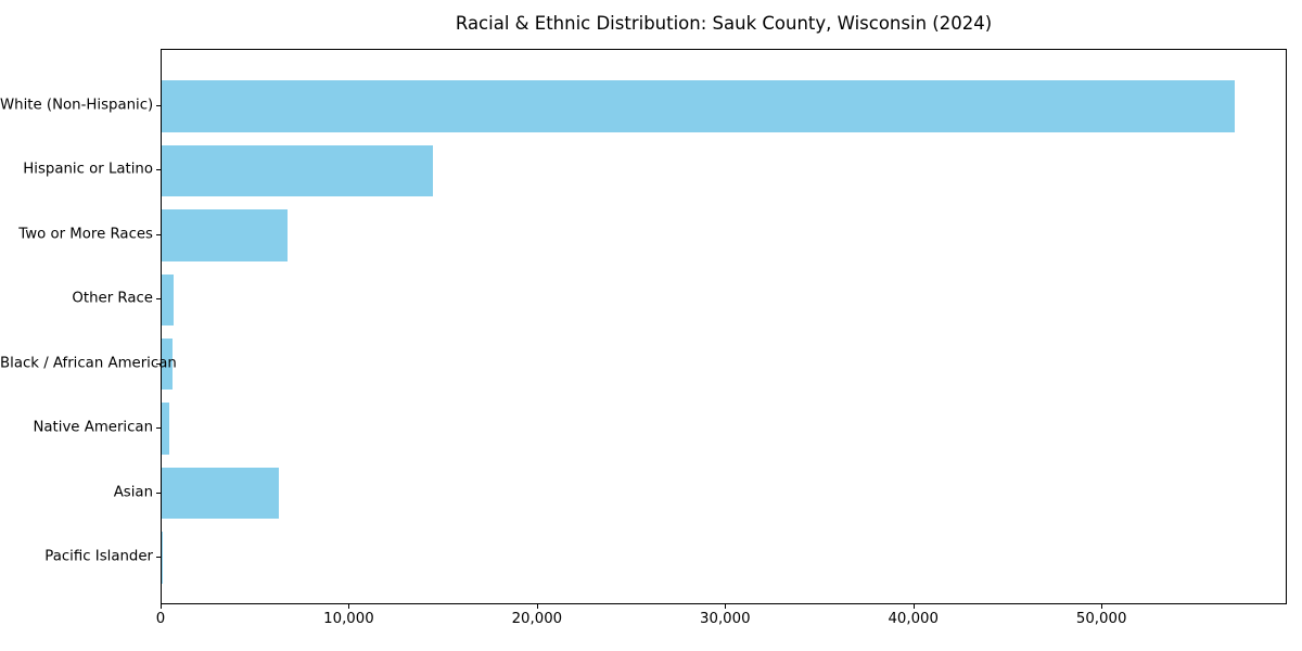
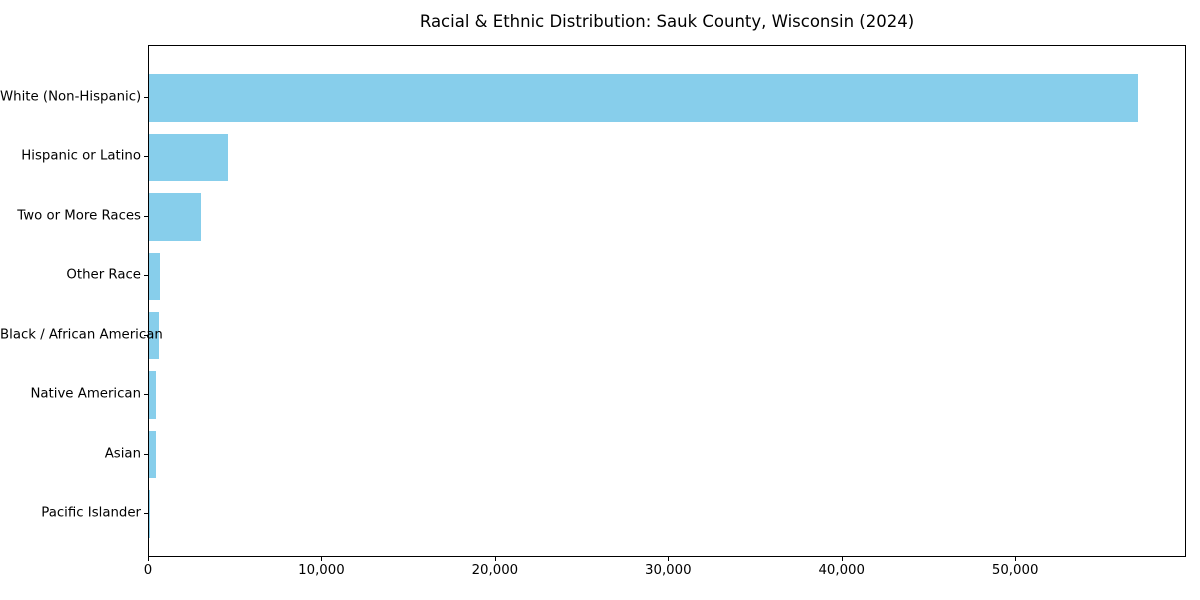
Hispanic or Latino: 14400 -> 4600
Two or More Races: 6700 -> 3000
Asian: 6200 -> 400
